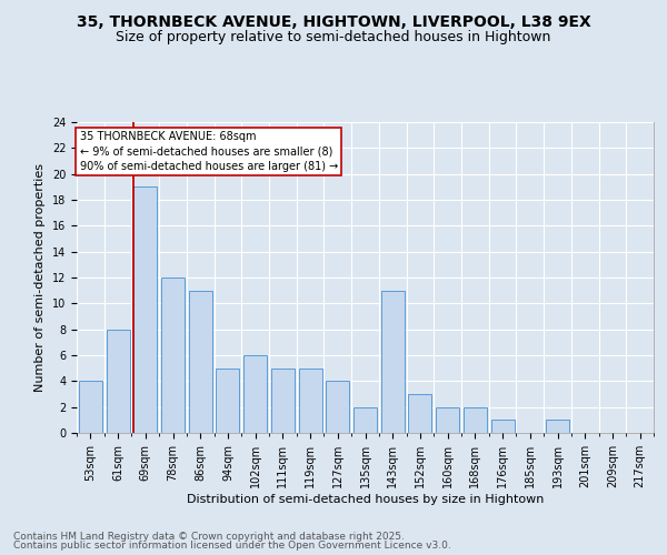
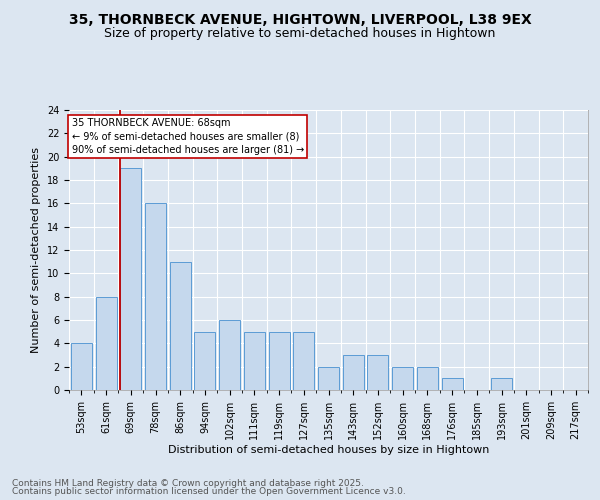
78sqm: 12 -> 16
127sqm: 4 -> 5
143sqm: 11 -> 3
